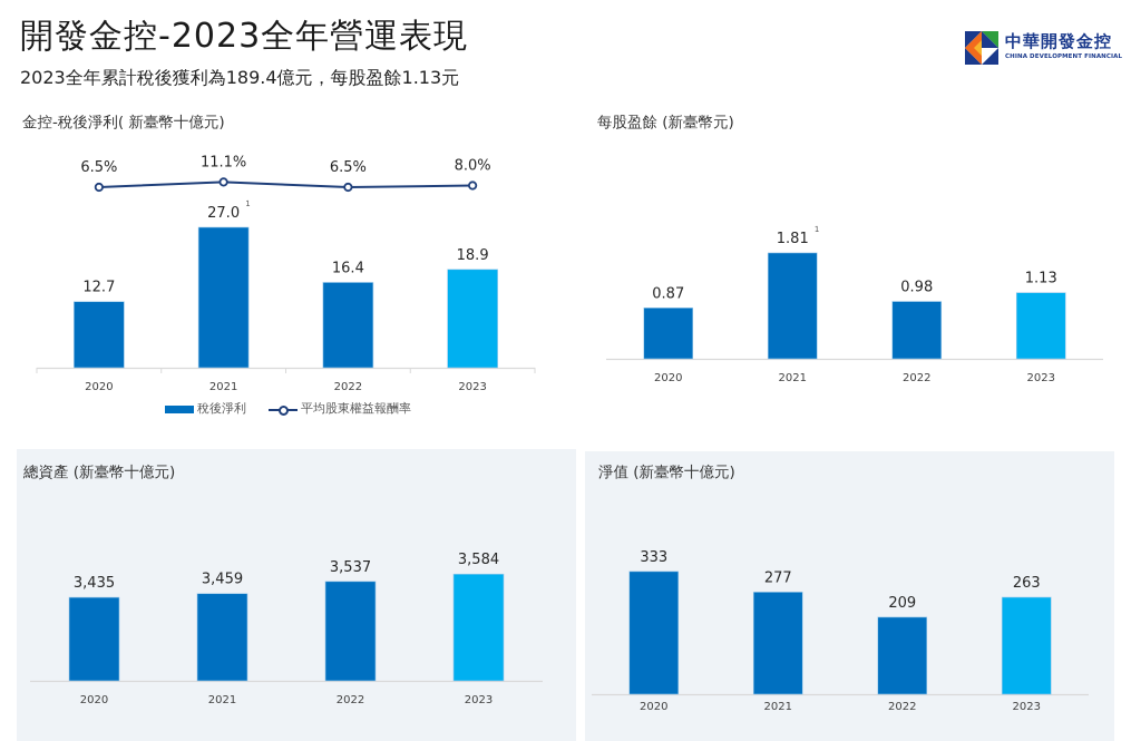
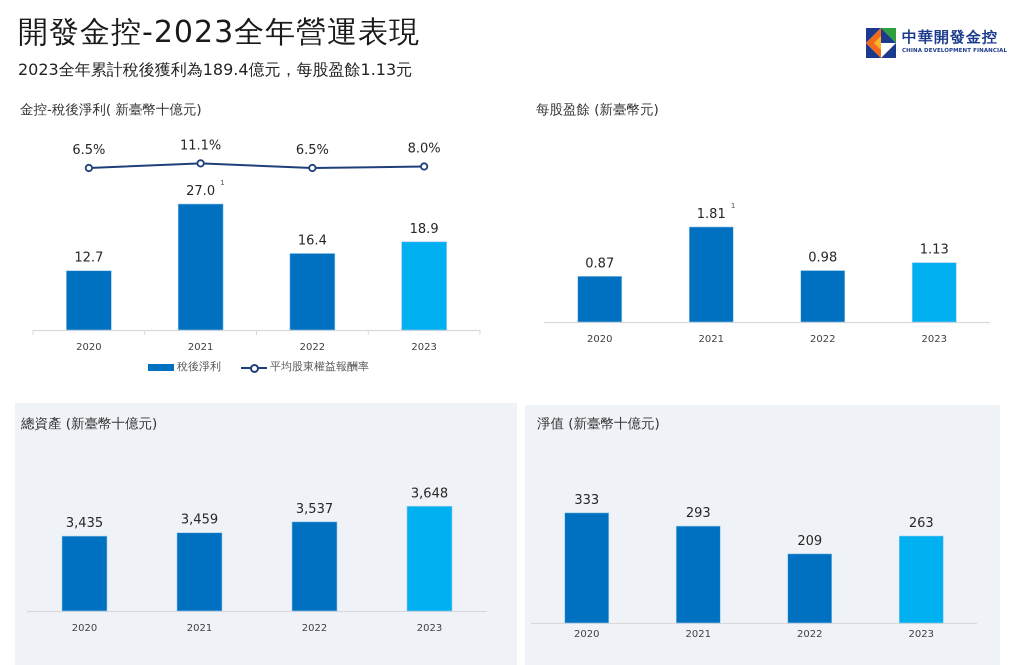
總資產 (新臺幣十億元)/2023: 3,584 -> 3,648
淨值 (新臺幣十億元)/2021: 277 -> 293
